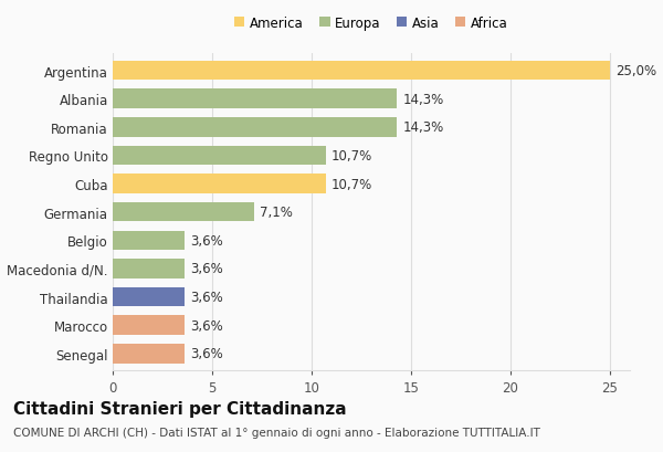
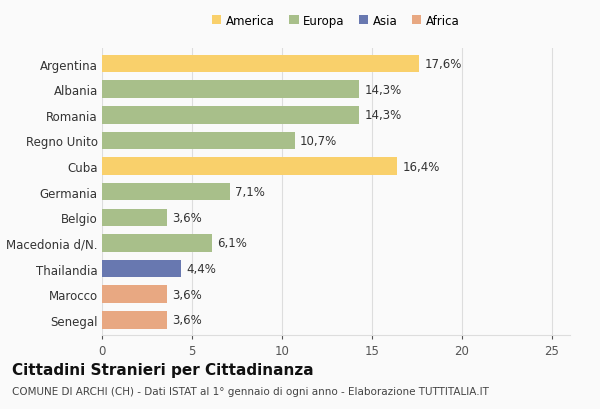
Argentina: 25,0% -> 17,6%
Cuba: 10,7% -> 16,4%
Macedonia d/N.: 3,6% -> 6,1%
Thailandia: 3,6% -> 4,4%
